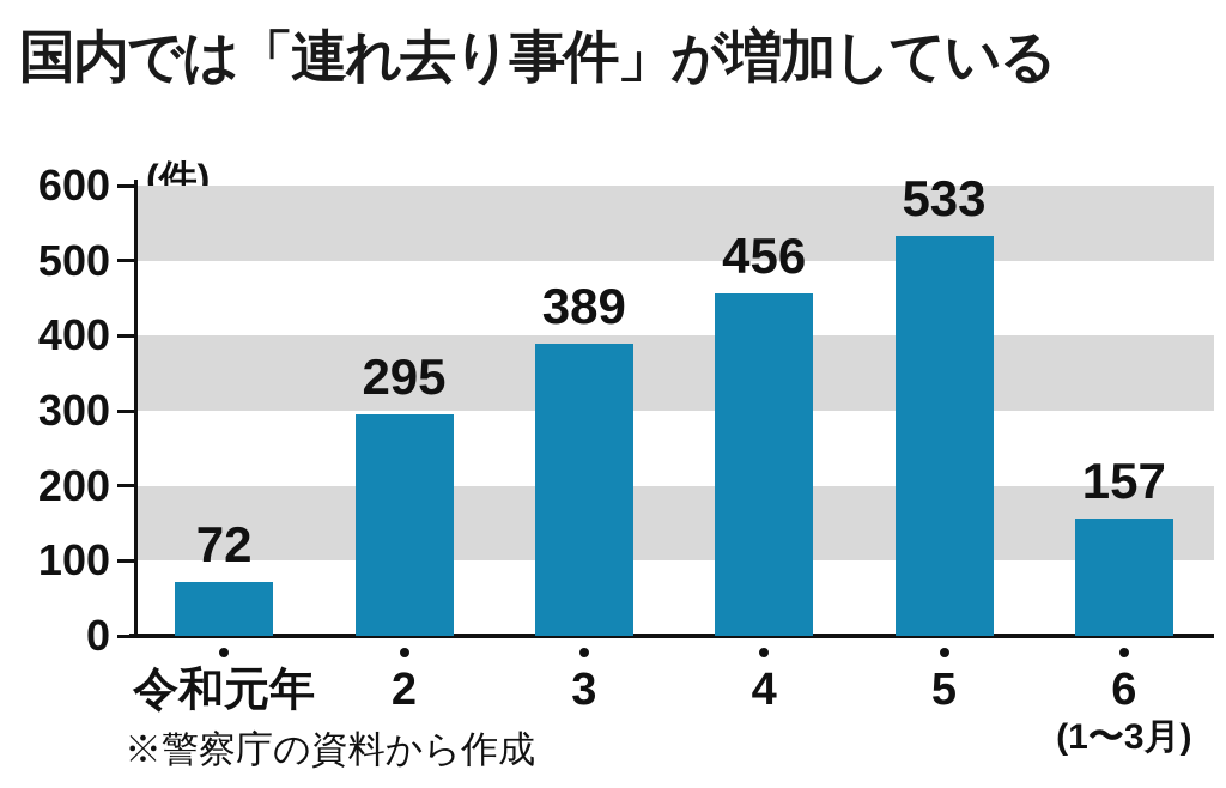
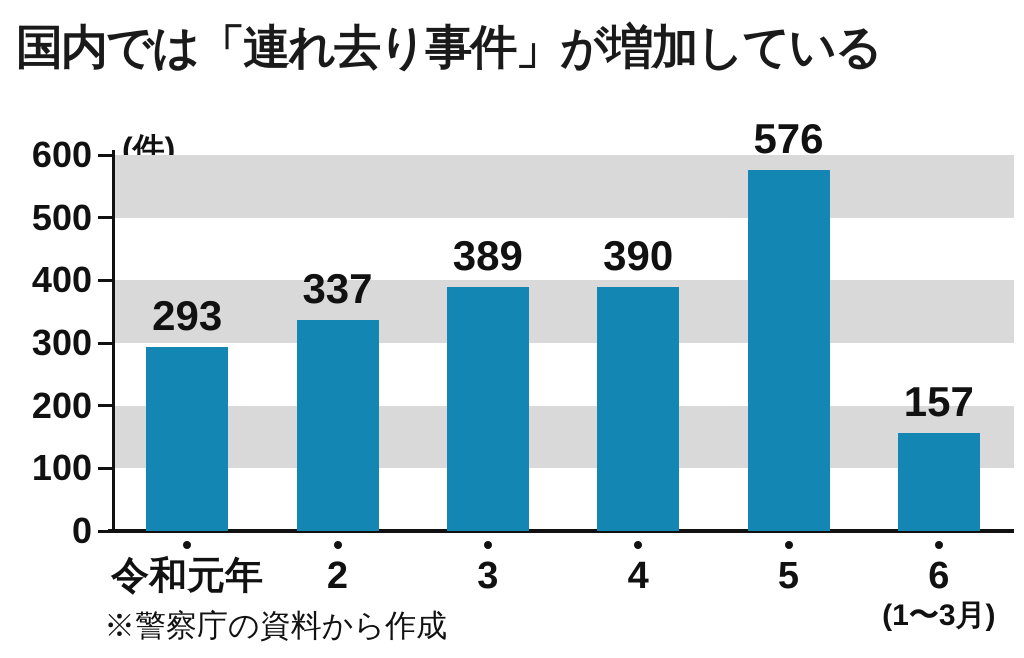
令和元年: 72 -> 293
2: 295 -> 337
4: 456 -> 390
5: 533 -> 576
